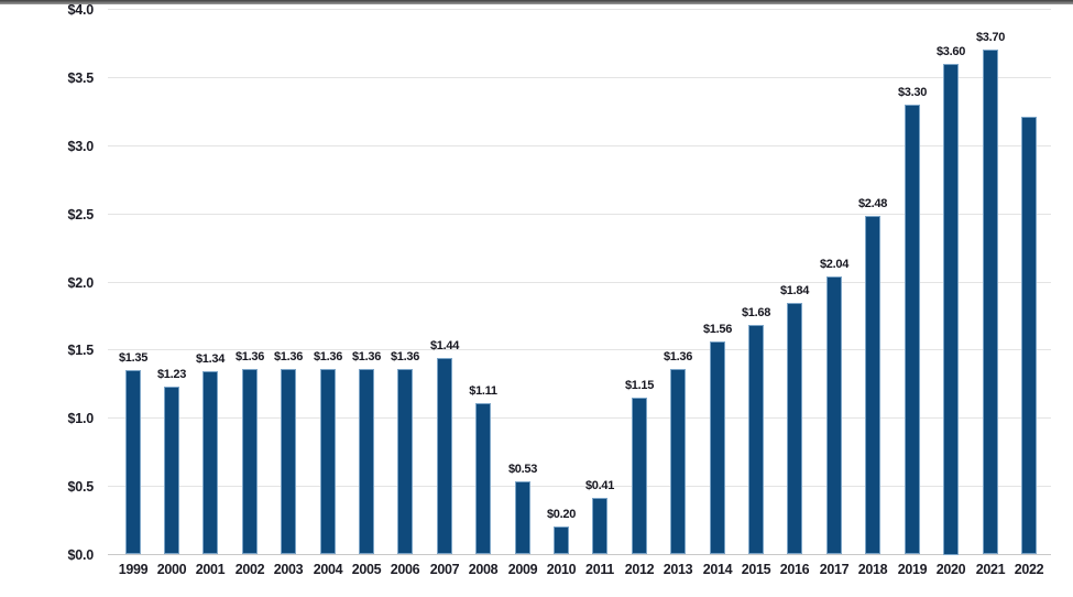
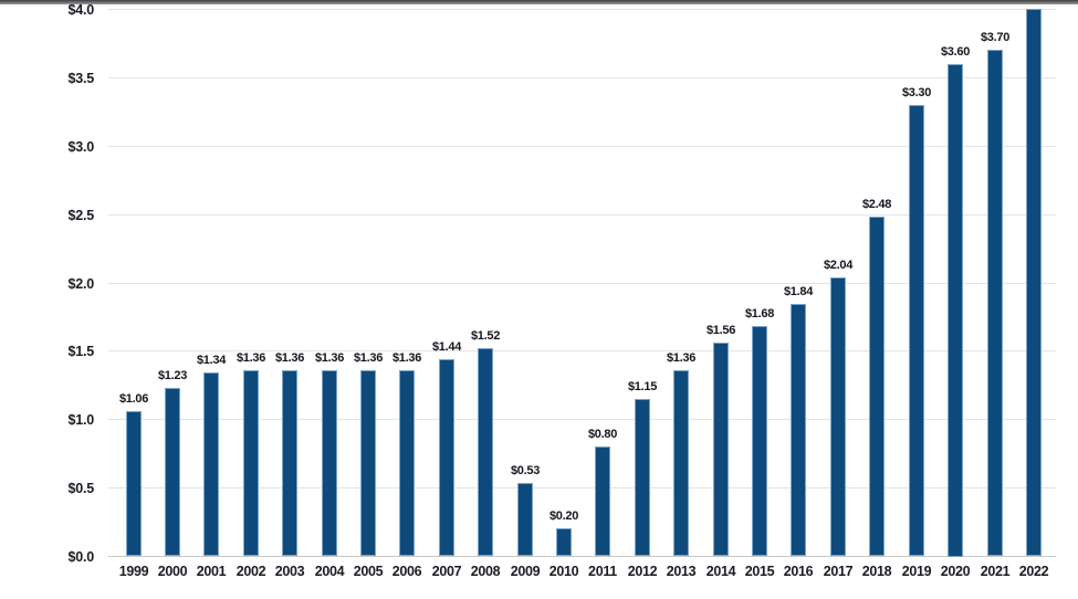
1999: $1.35 -> $1.06
2008: $1.11 -> $1.52
2011: $0.41 -> $0.80
2022: $3.21 -> $4.00
